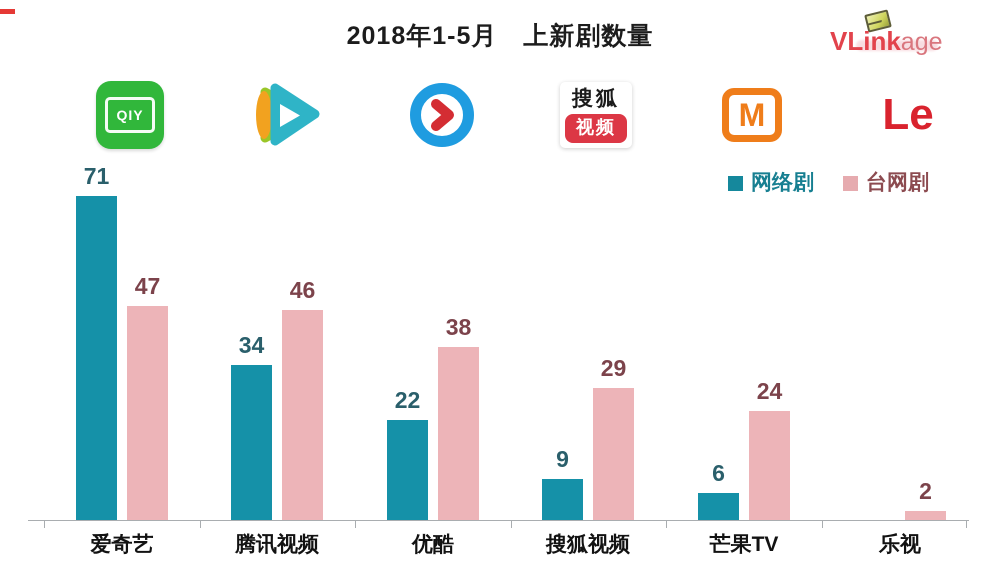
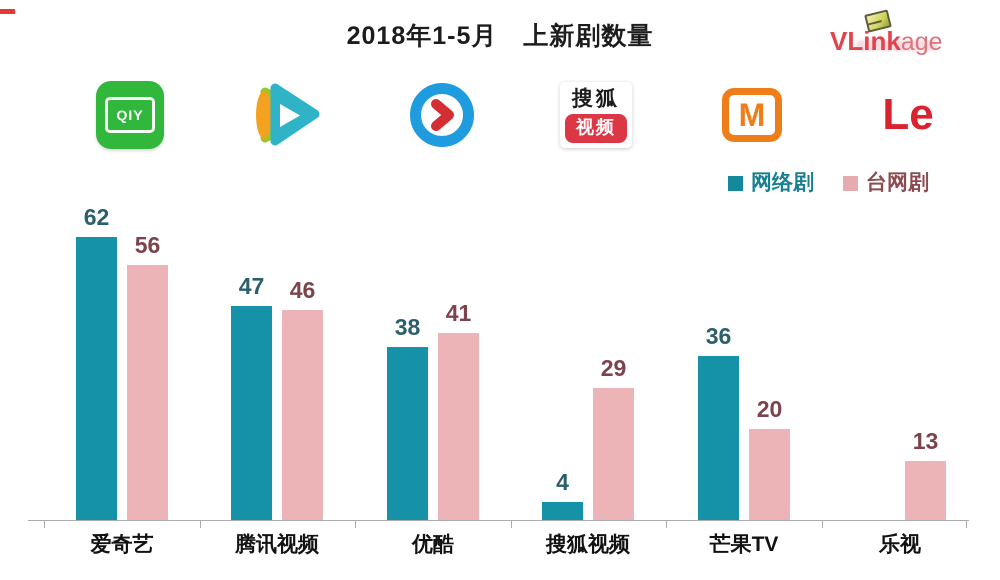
网络剧/爱奇艺: 71 -> 62
台网剧/爱奇艺: 47 -> 56
网络剧/腾讯视频: 34 -> 47
网络剧/优酷: 22 -> 38
台网剧/优酷: 38 -> 41
网络剧/搜狐视频: 9 -> 4
网络剧/芒果TV: 6 -> 36
台网剧/芒果TV: 24 -> 20
台网剧/乐视: 2 -> 13
